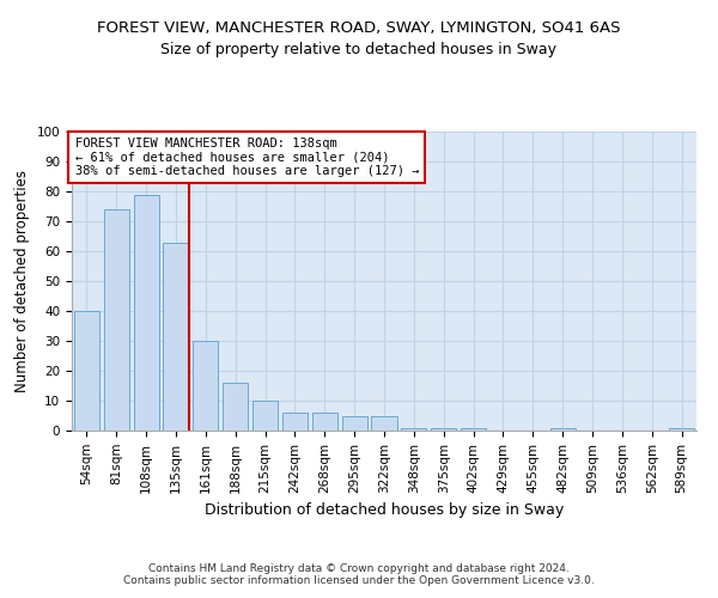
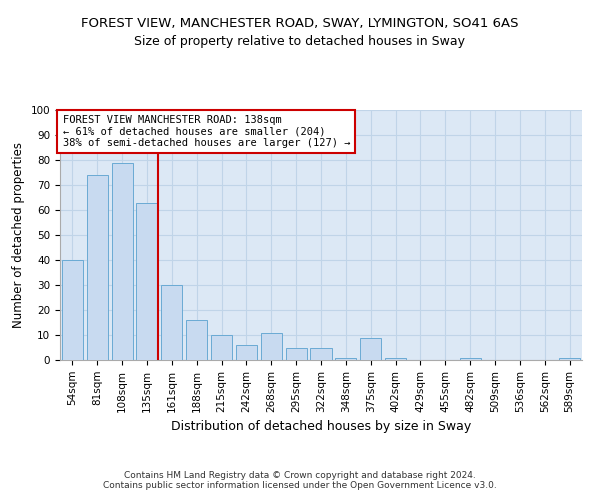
268sqm: 6 -> 11
375sqm: 1 -> 9
